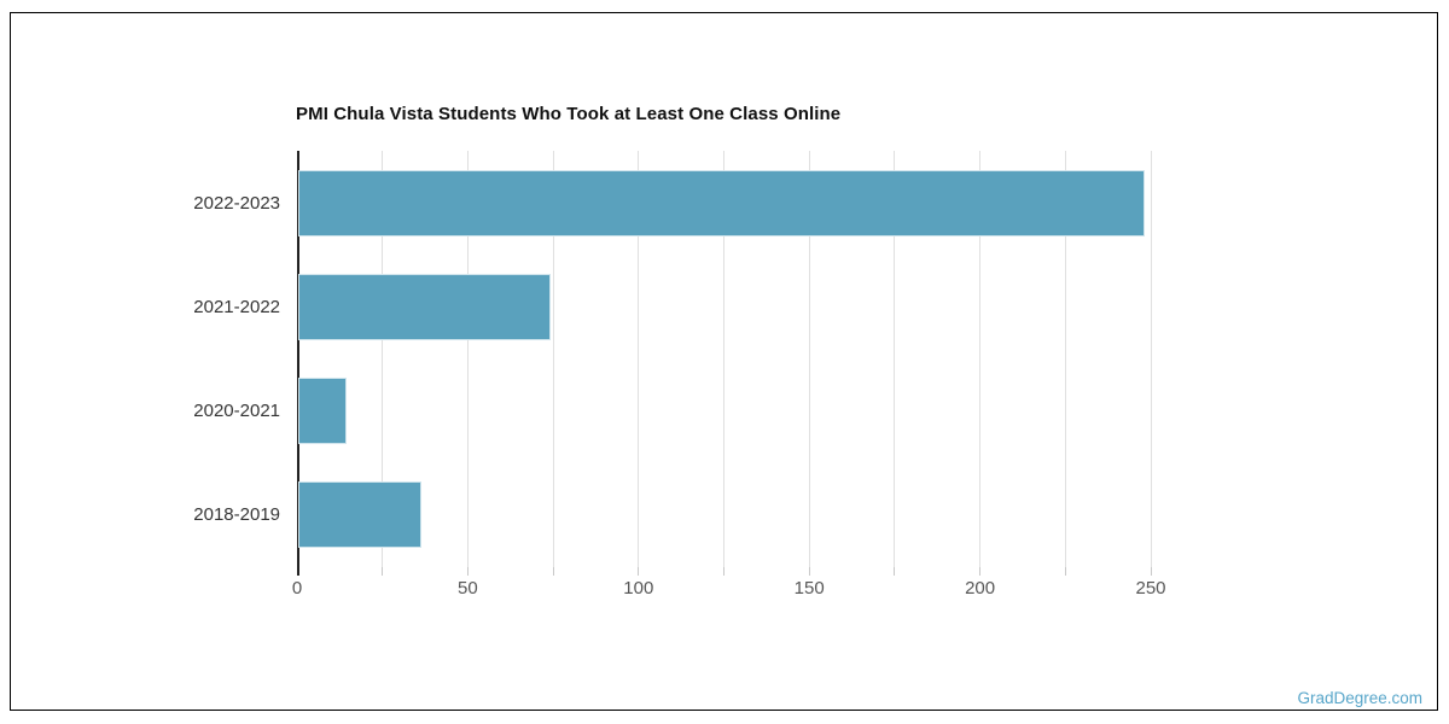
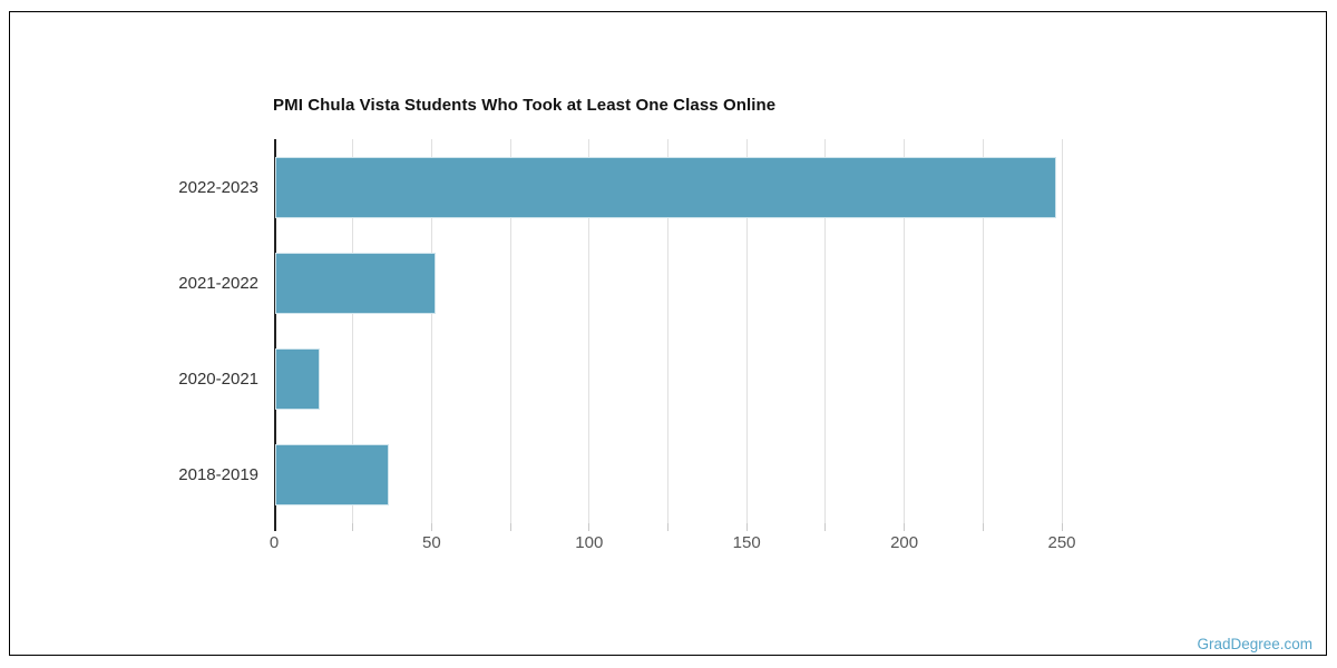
2021-2022: 74 -> 51
